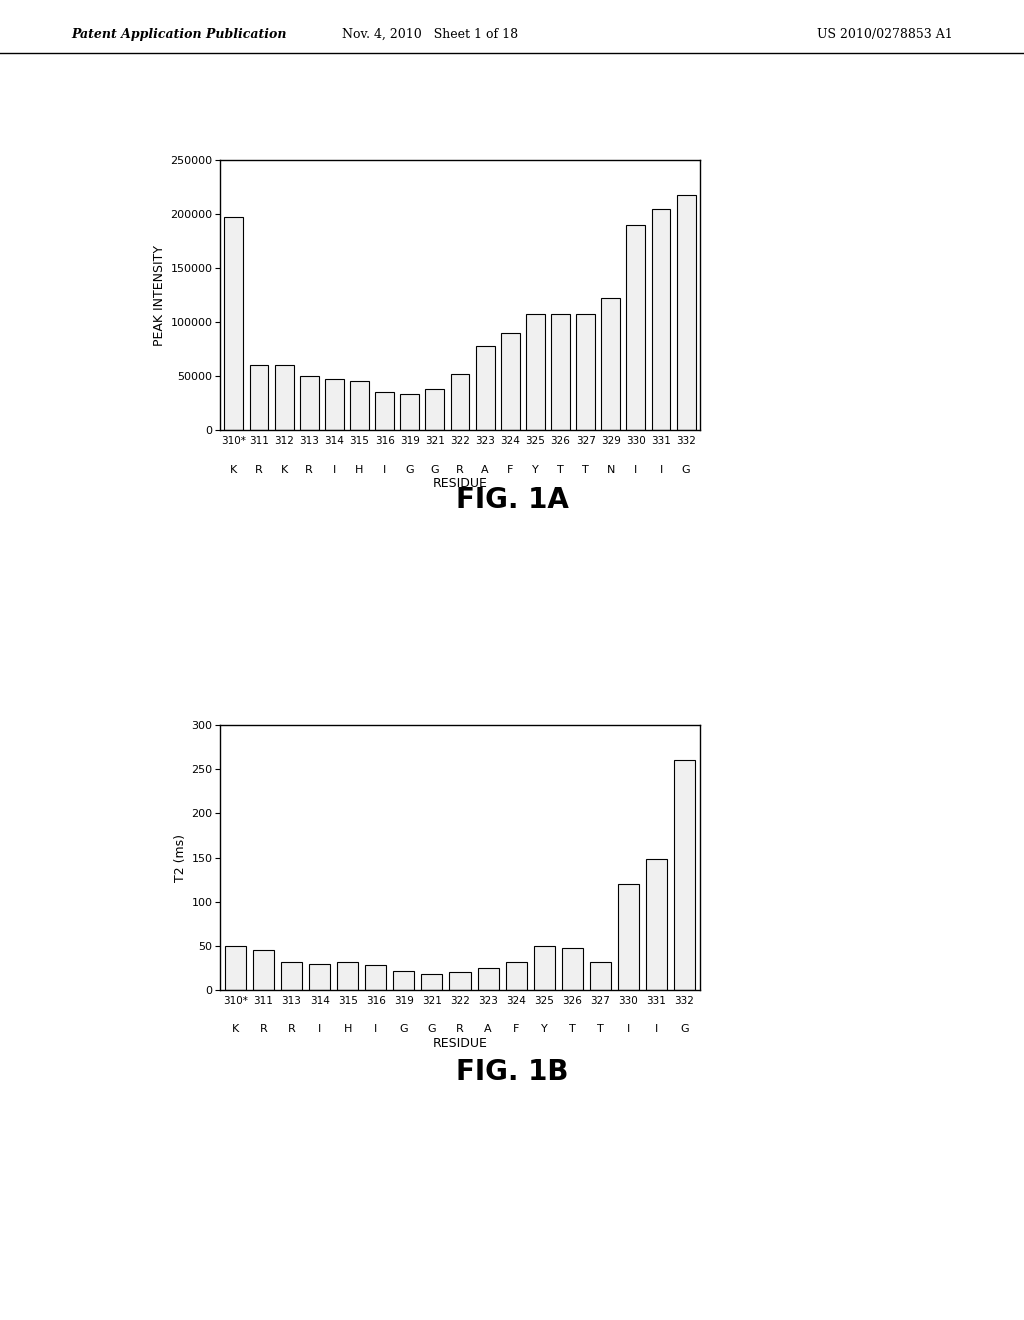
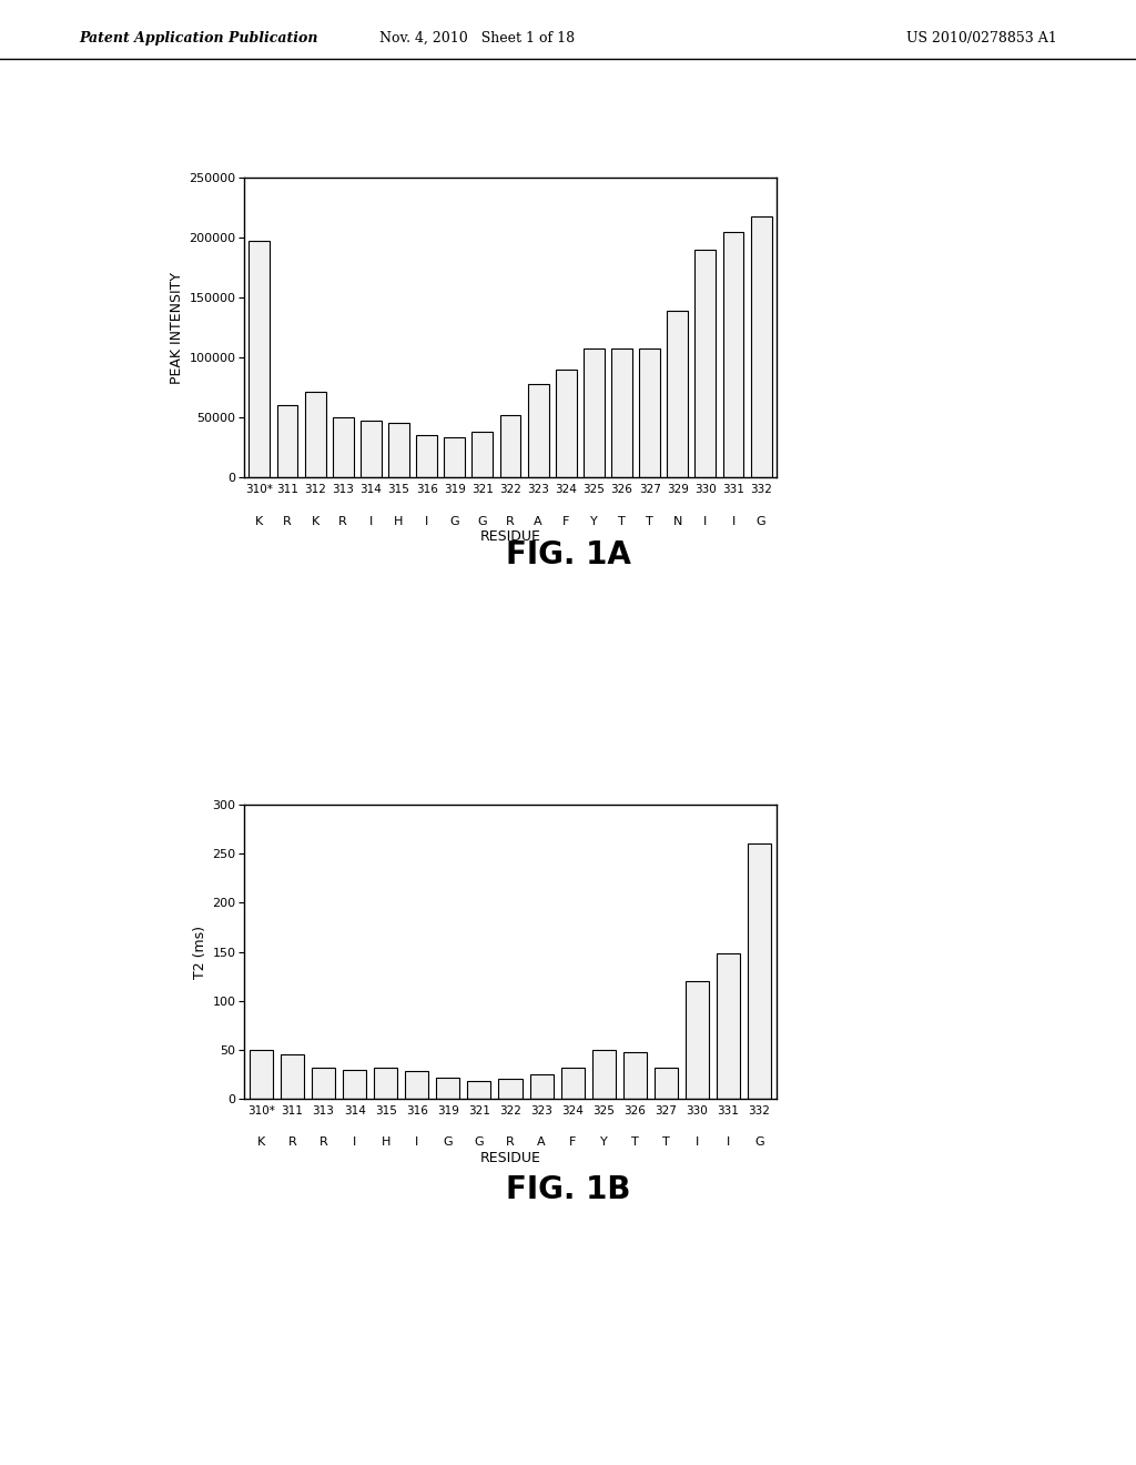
312: 60000 -> 71000
329: 122000 -> 139000
